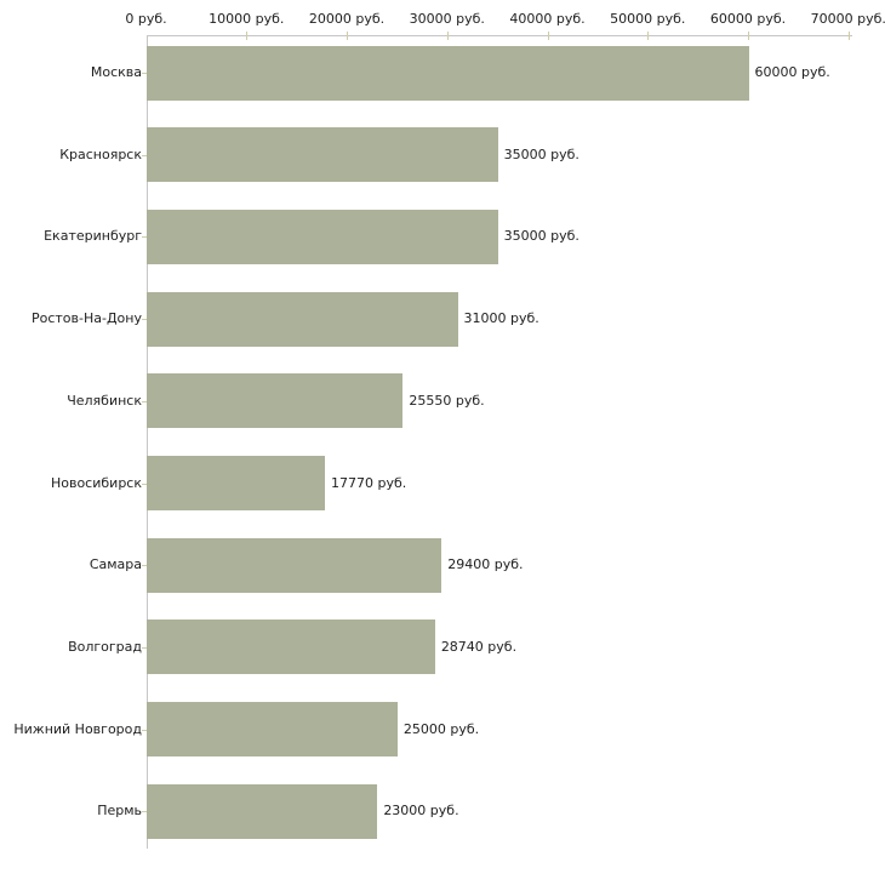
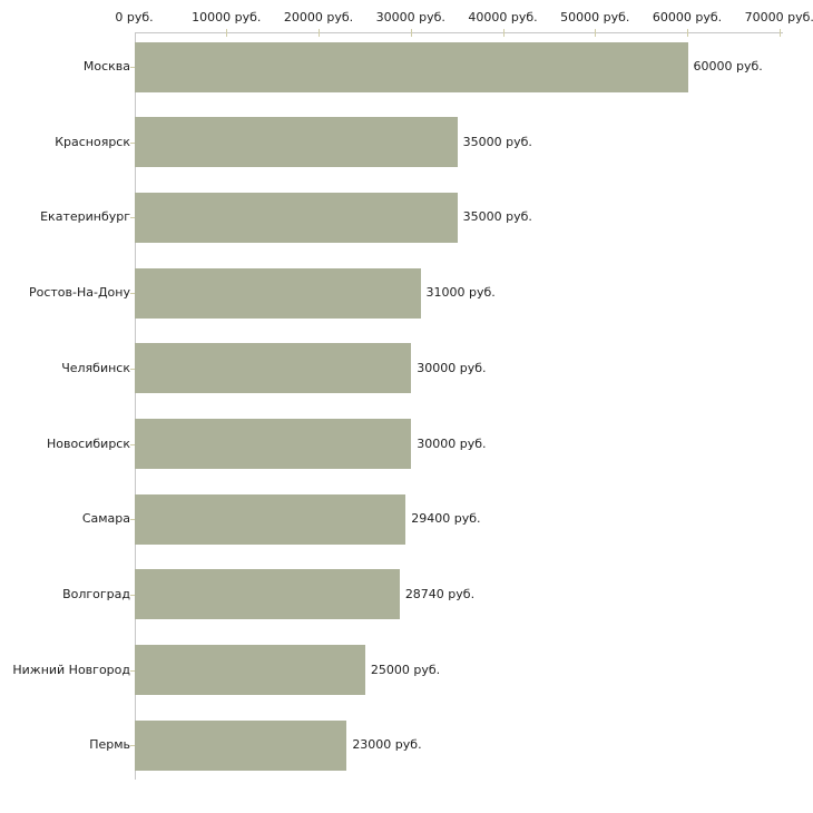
Челябинск: 25550 -> 30000
Новосибирск: 17770 -> 30000
